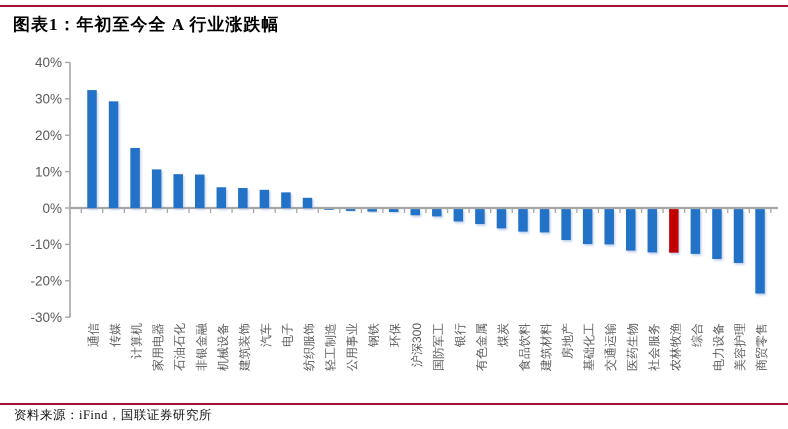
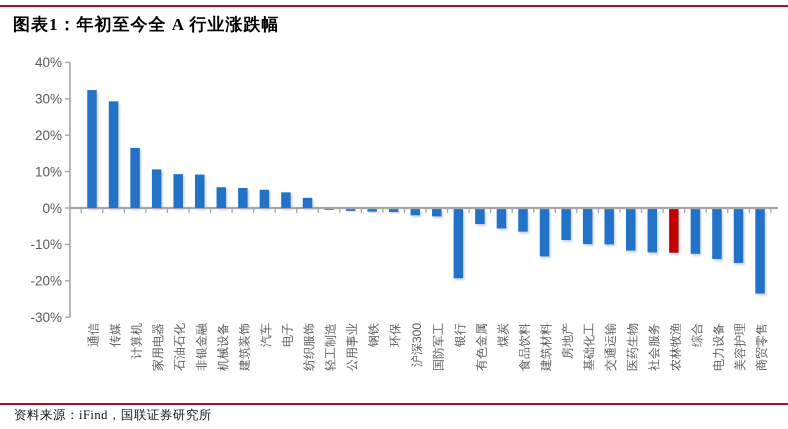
银行: -3% -> -19%
建筑材料: -6% -> -13%
